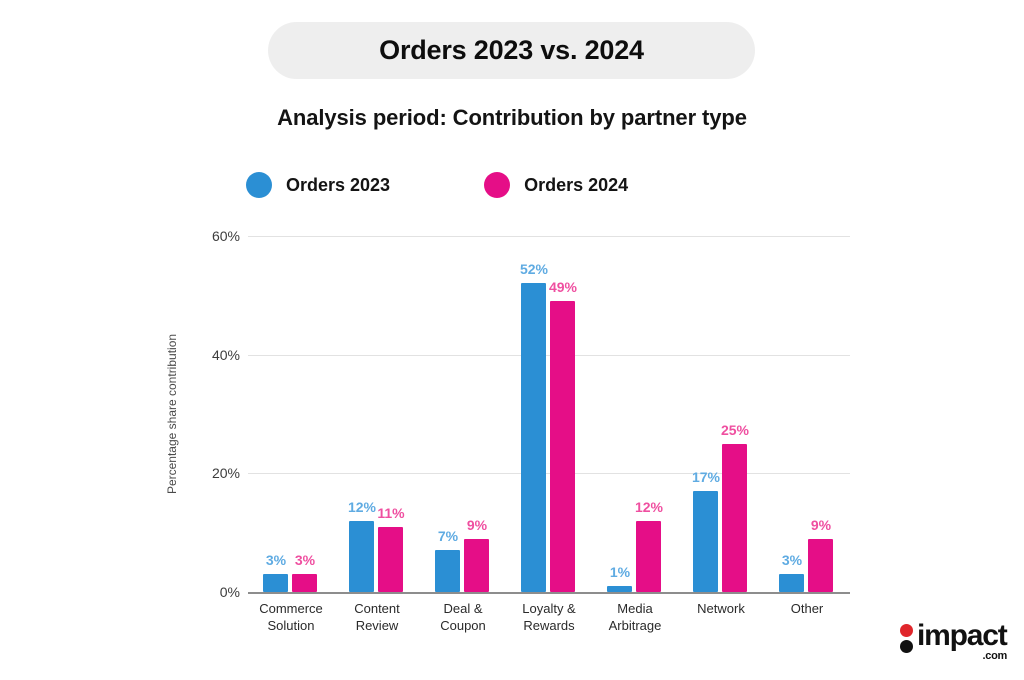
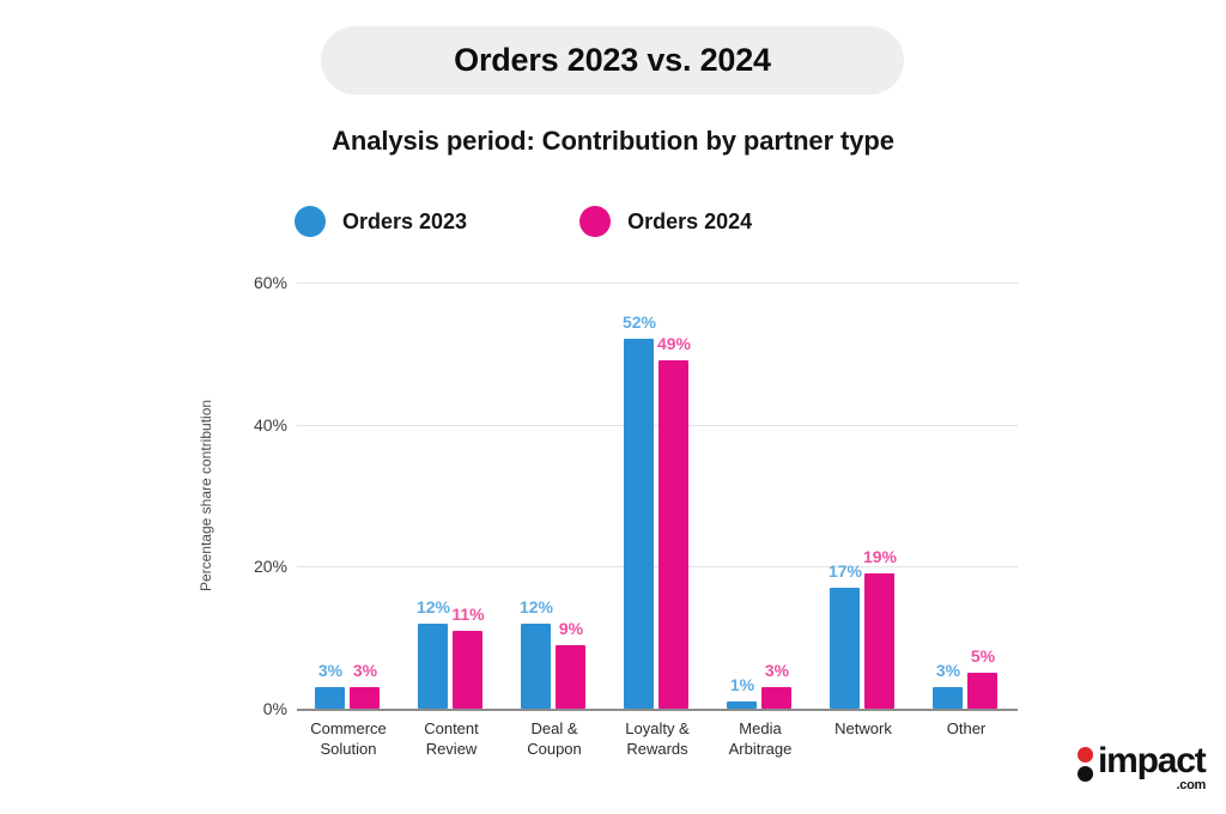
Orders 2023/Deal & Coupon: 7% -> 12%
Orders 2024/Media Arbitrage: 12% -> 3%
Orders 2024/Network: 25% -> 19%
Orders 2024/Other: 9% -> 5%
